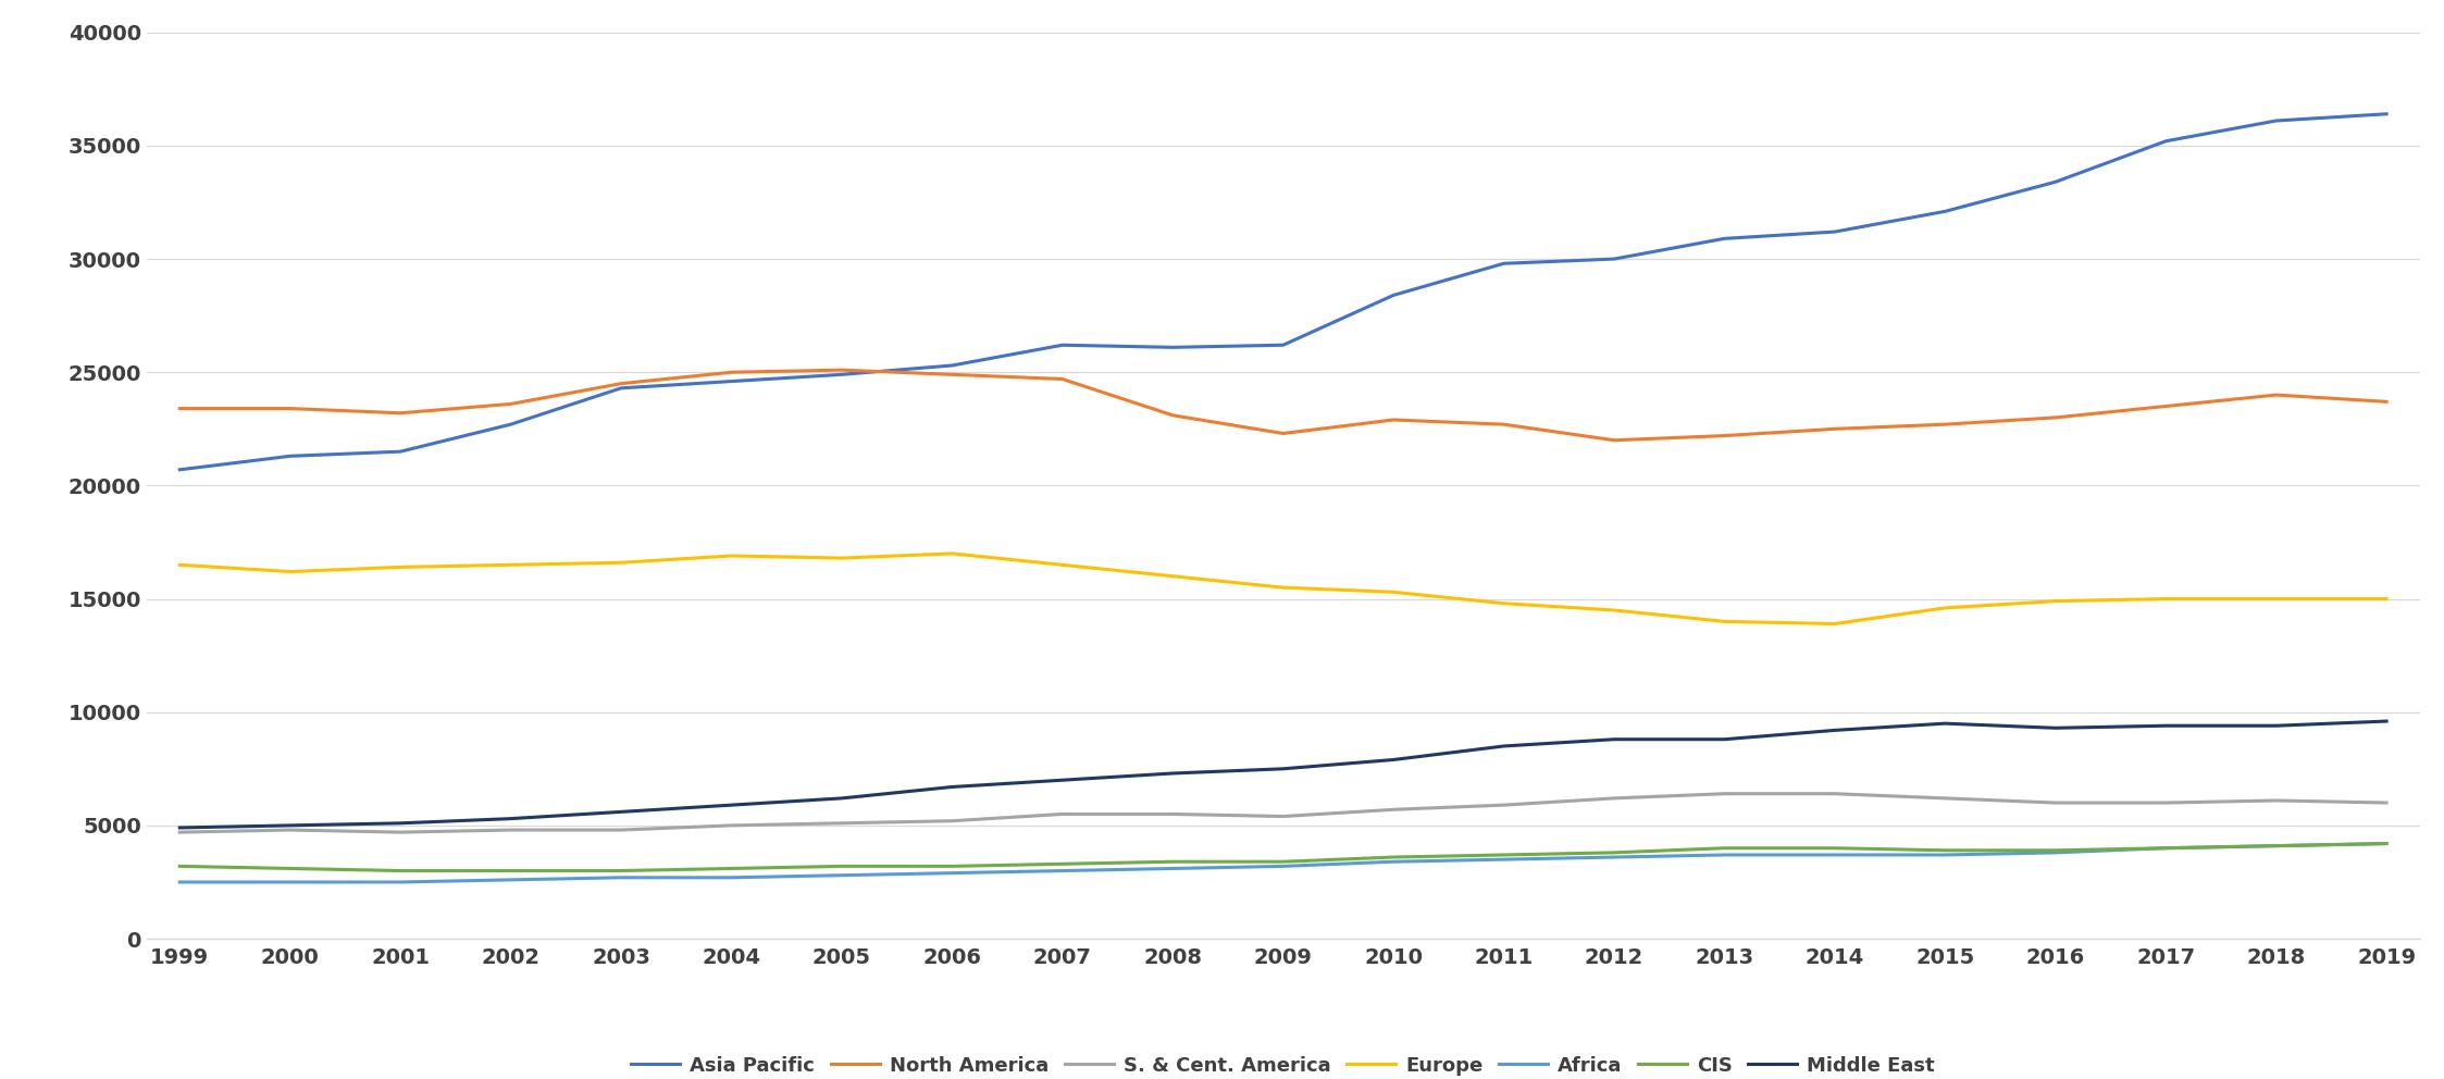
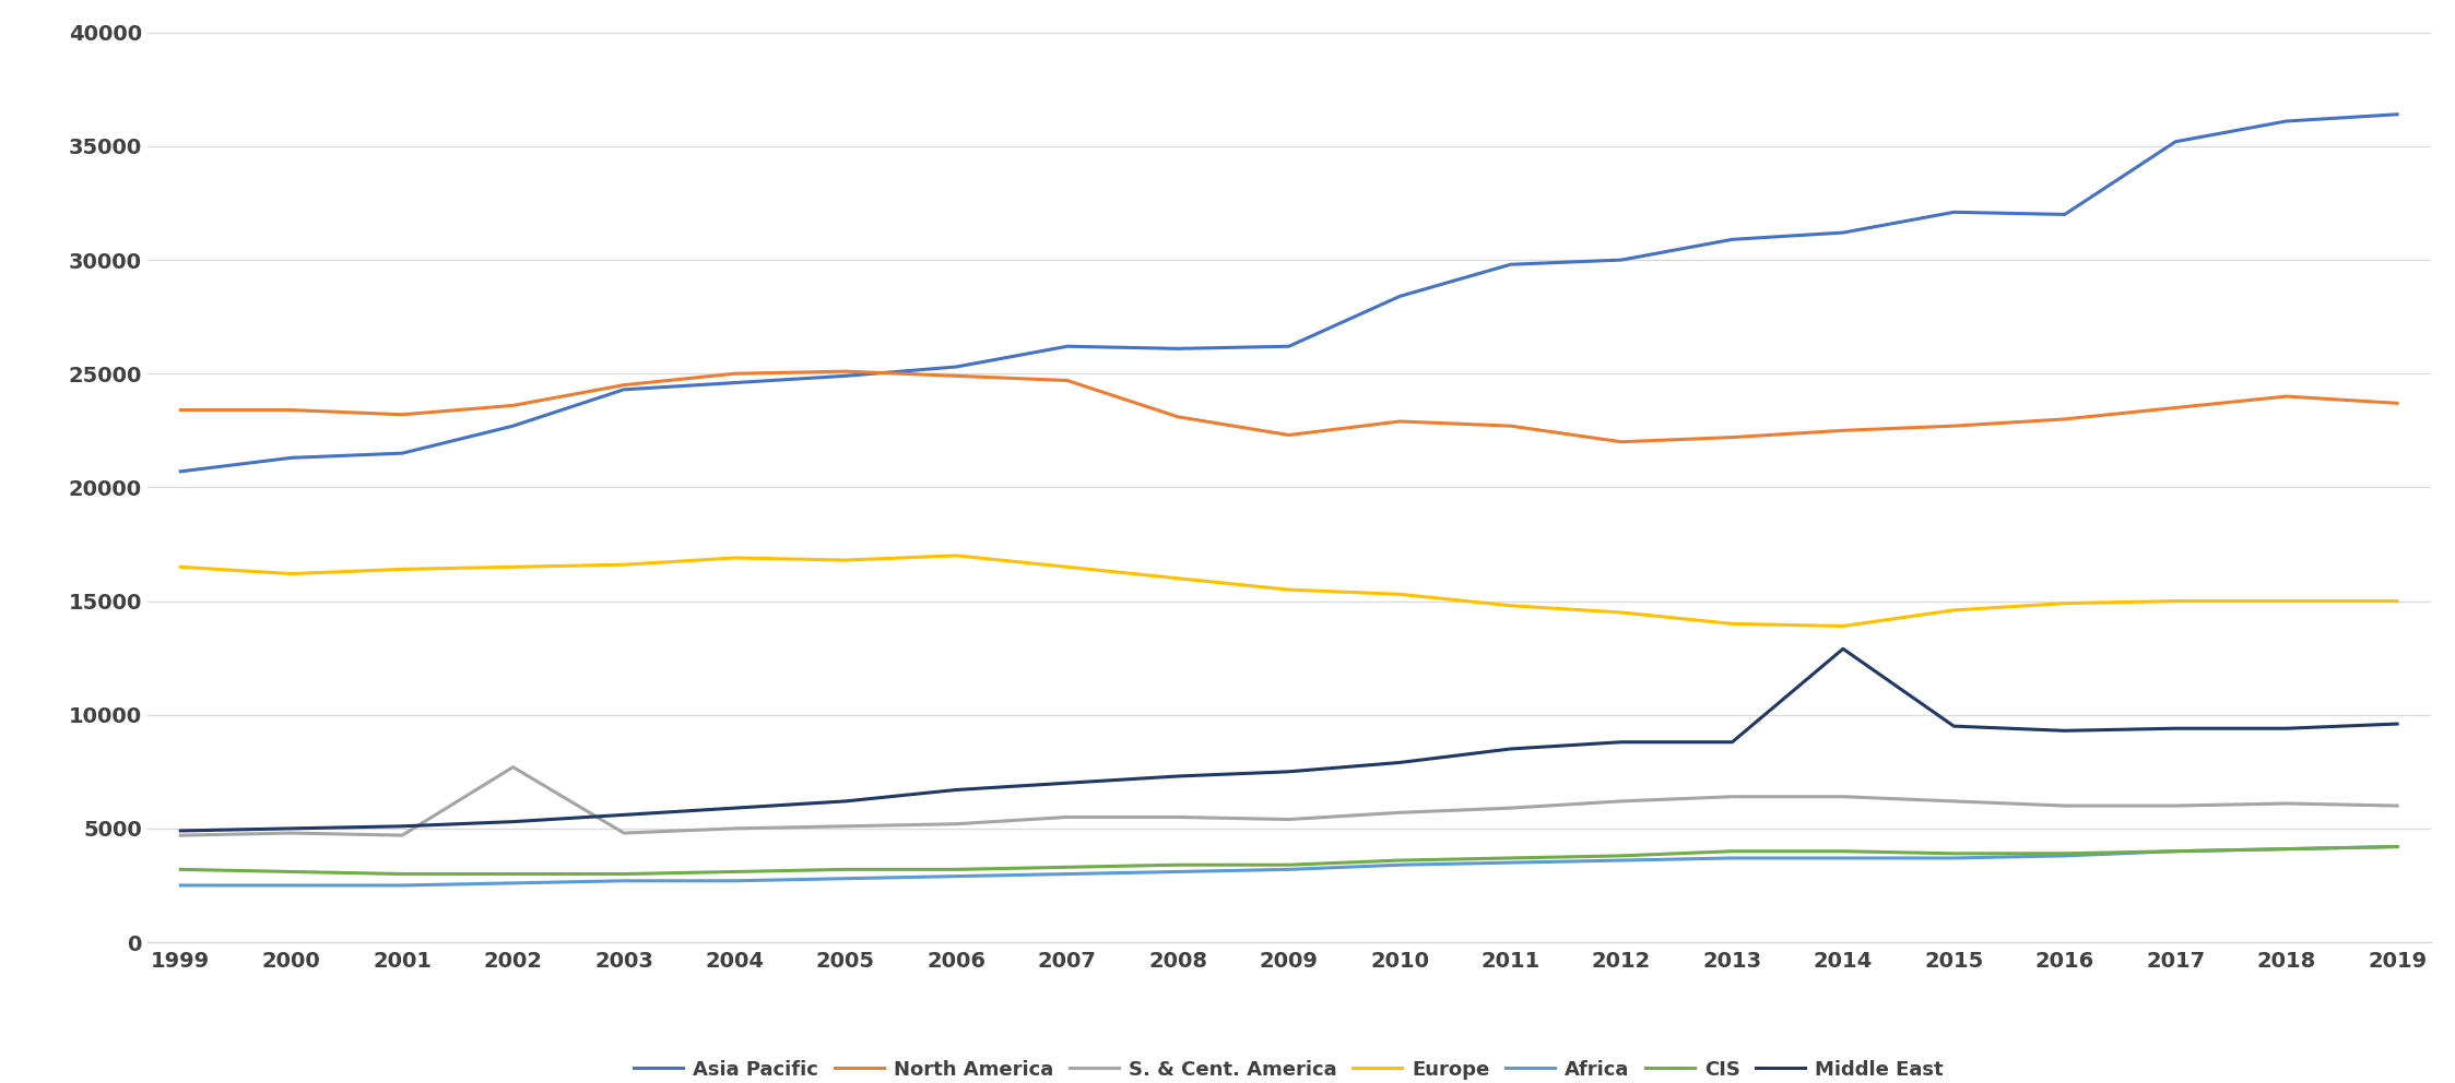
S. & Cent. America/2002: 4800 -> 7700
Middle East/2014: 9200 -> 12900
Asia Pacific/2016: 33400 -> 32000
